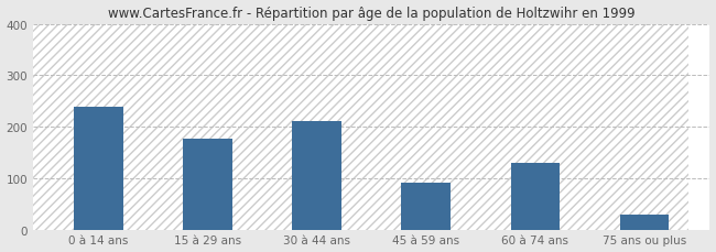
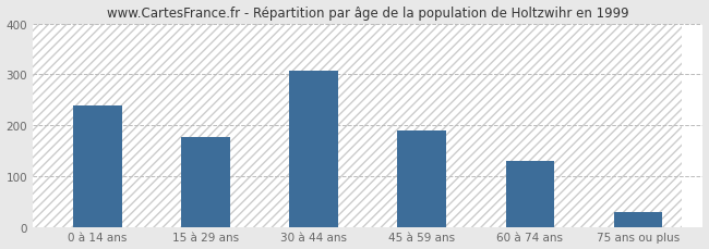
30 à 44 ans: 210 -> 308
45 à 59 ans: 90 -> 189
